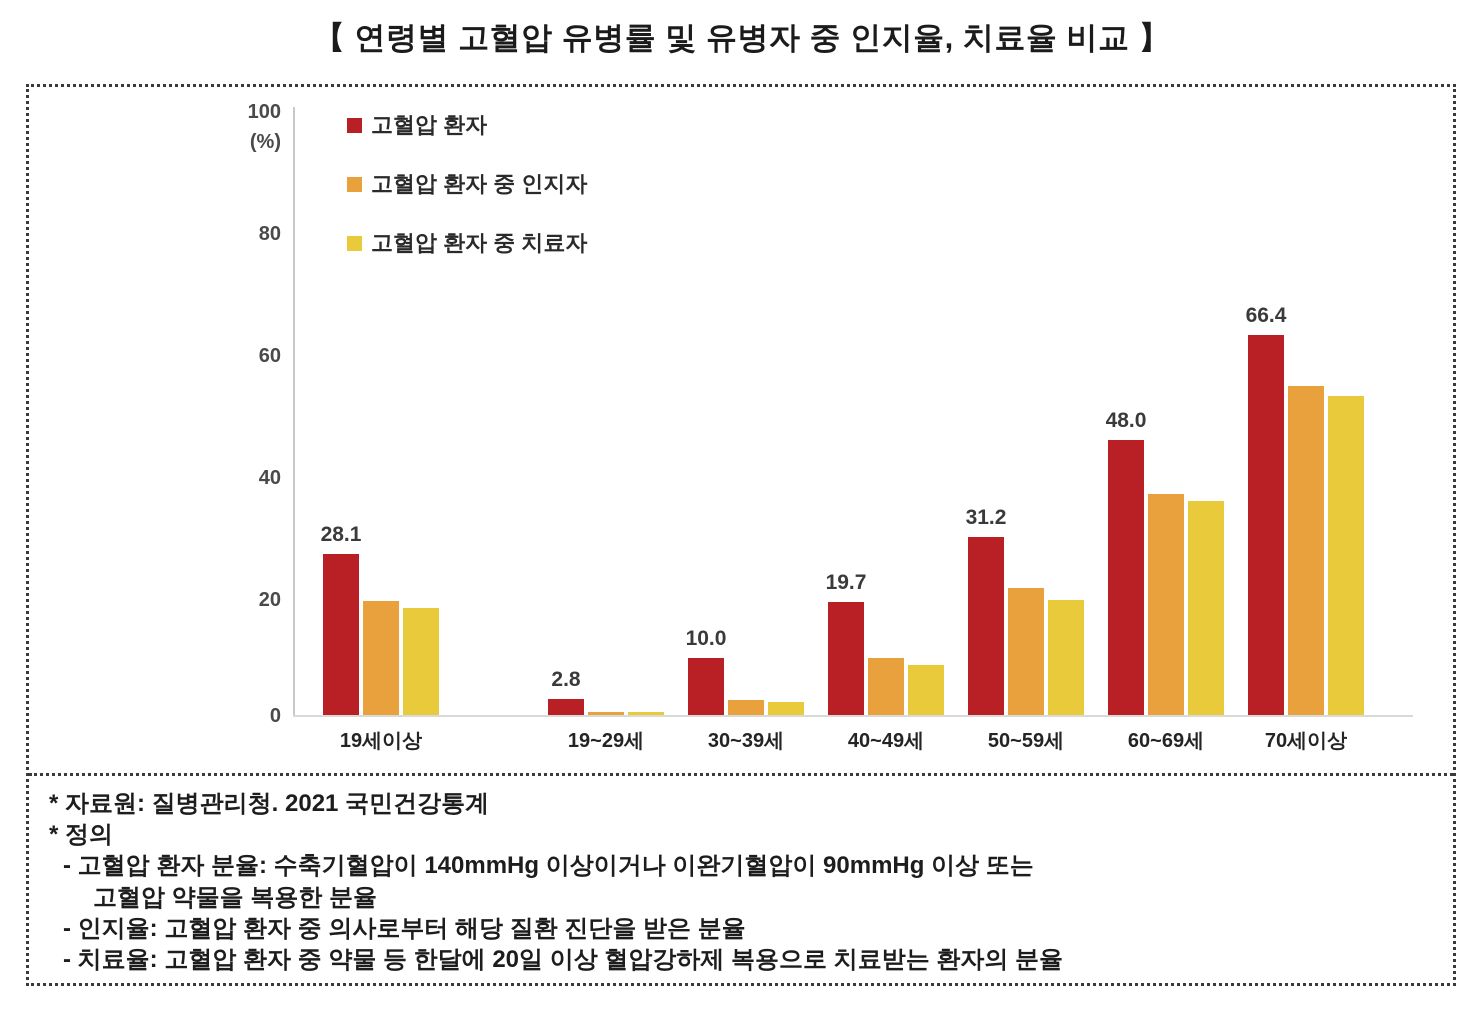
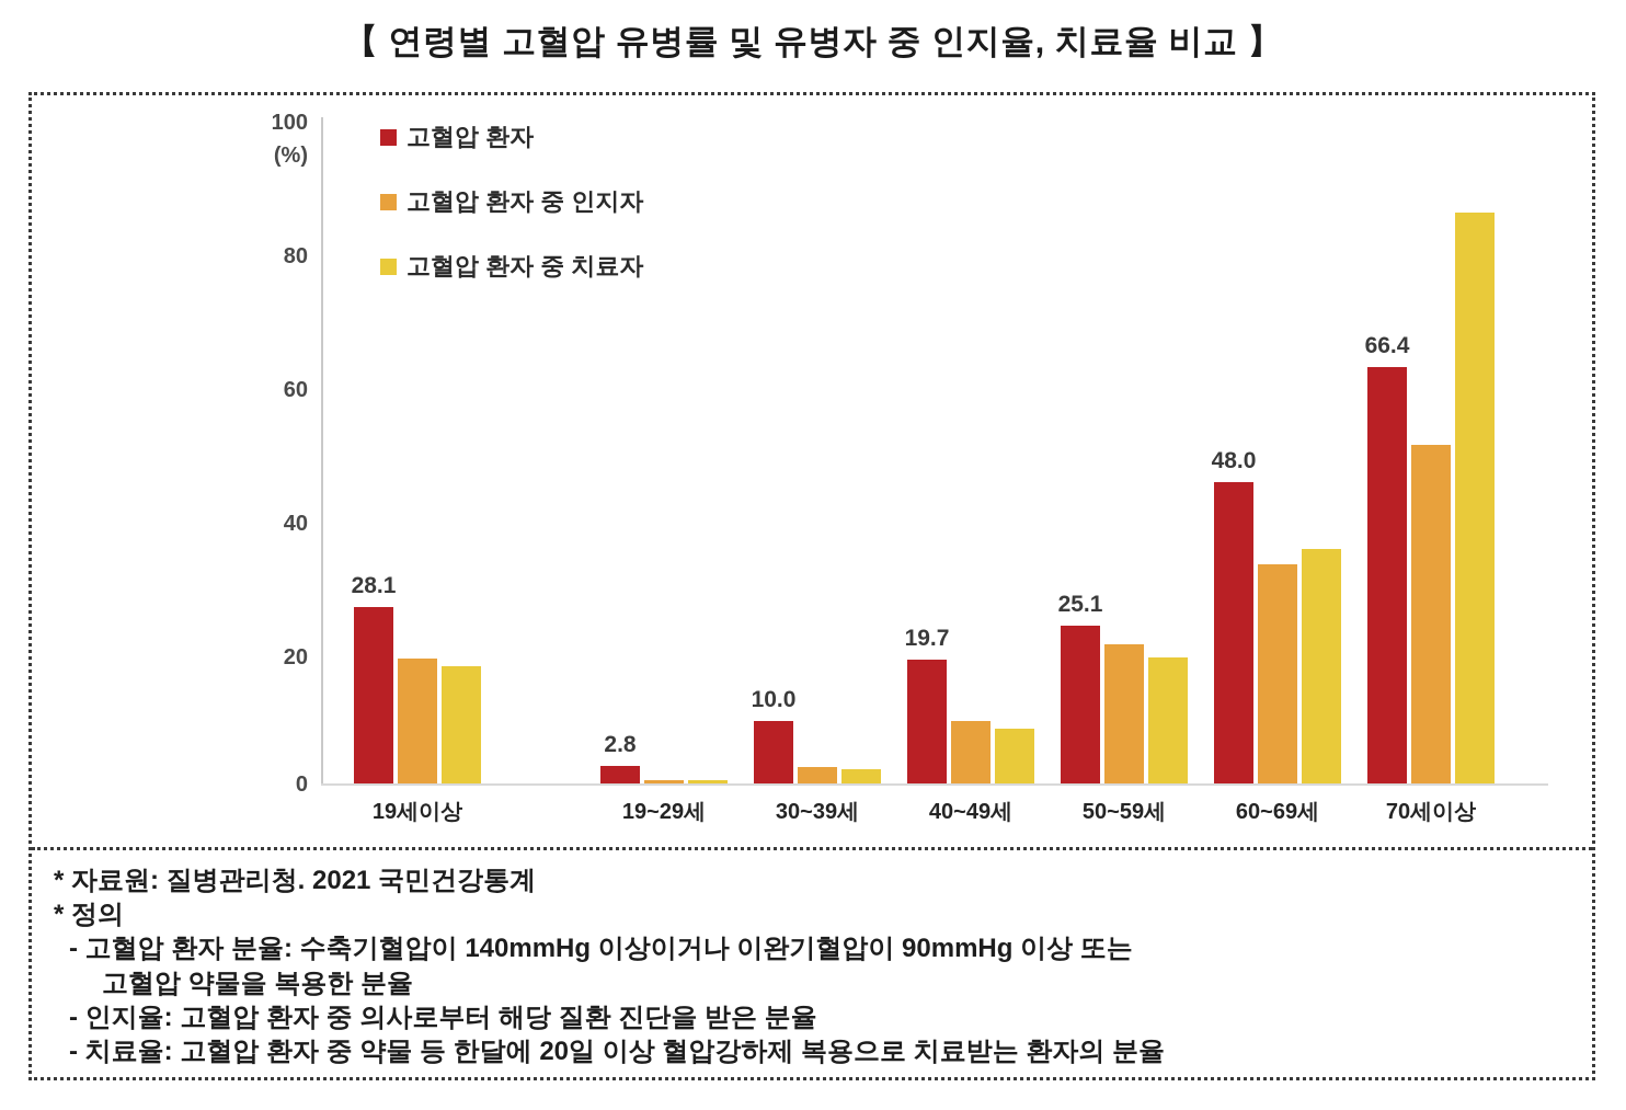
고혈압 환자/50~59세: 31.2 -> 25.1
고혈압 환자 중 인지자/60~69세: 39 -> 35
고혈압 환자 중 인지자/70세이상: 58 -> 54
고혈압 환자 중 치료자/70세이상: 56 -> 91
